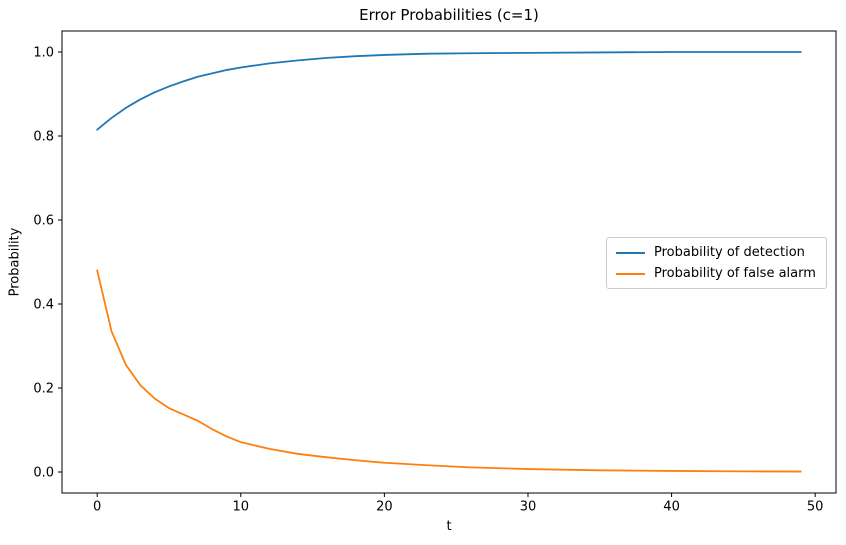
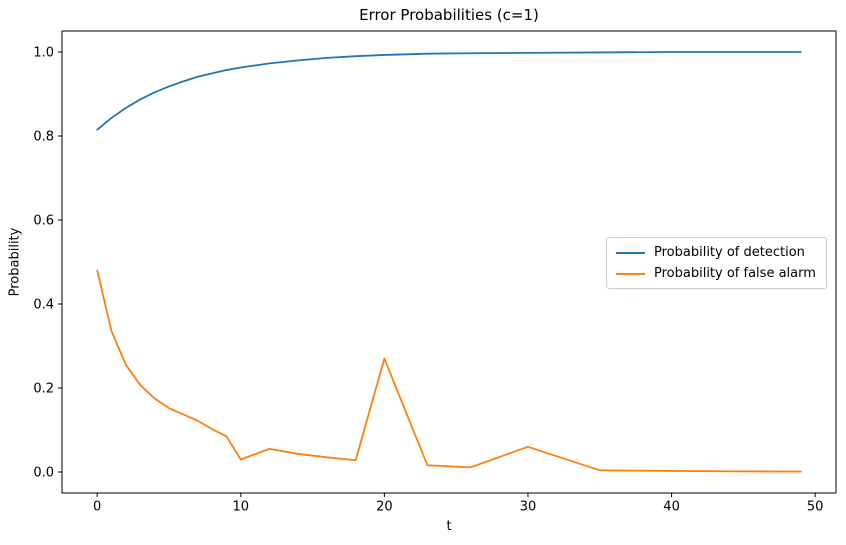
Probability of false alarm/10: 0.07 -> 0.03
Probability of false alarm/20: 0.02 -> 0.27
Probability of false alarm/30: 0.01 -> 0.06
